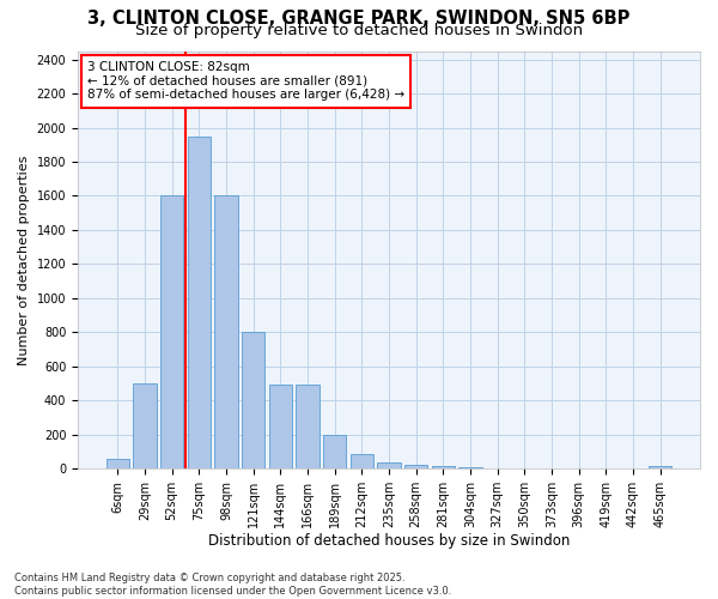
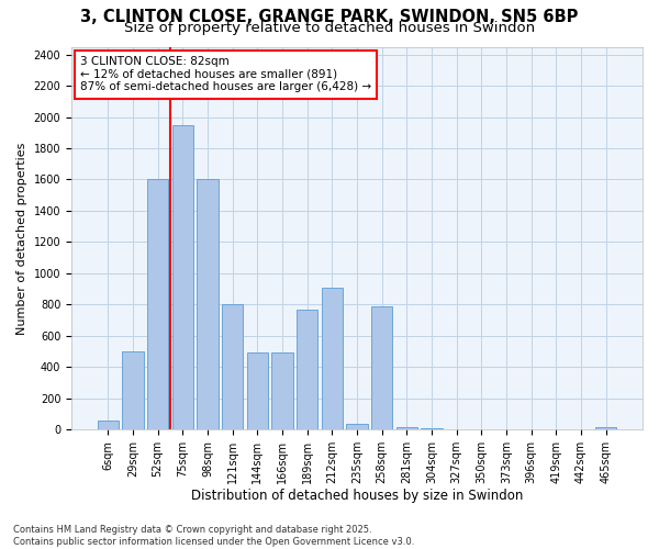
189sqm: 200 -> 770
212sqm: 80 -> 910
258sqm: 20 -> 790
